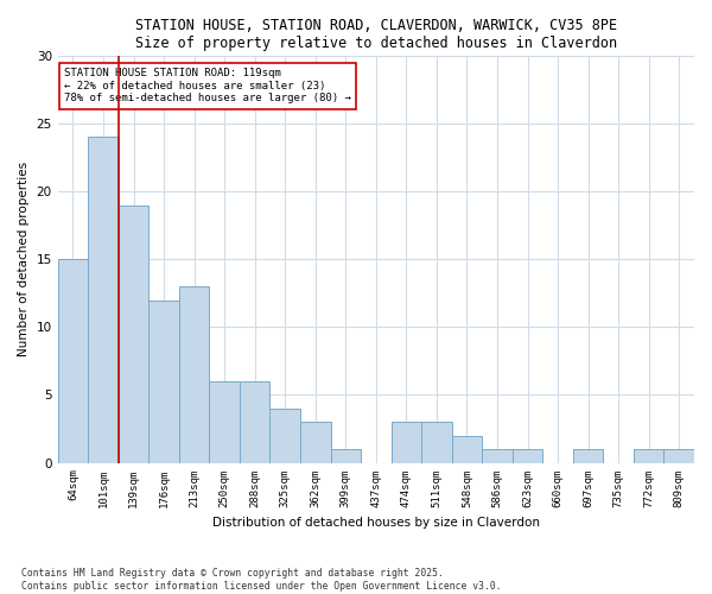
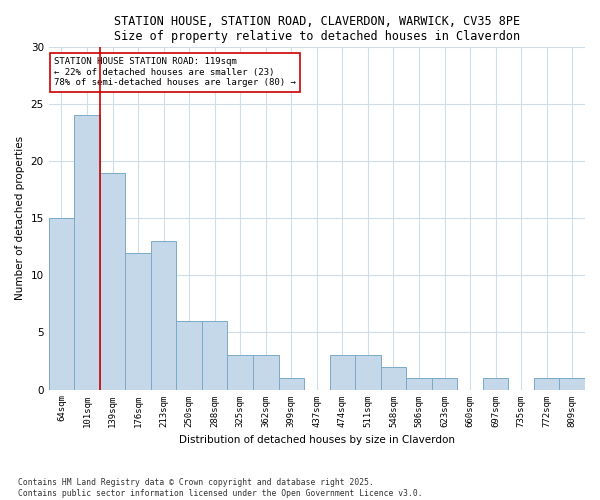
325sqm: 4 -> 3
